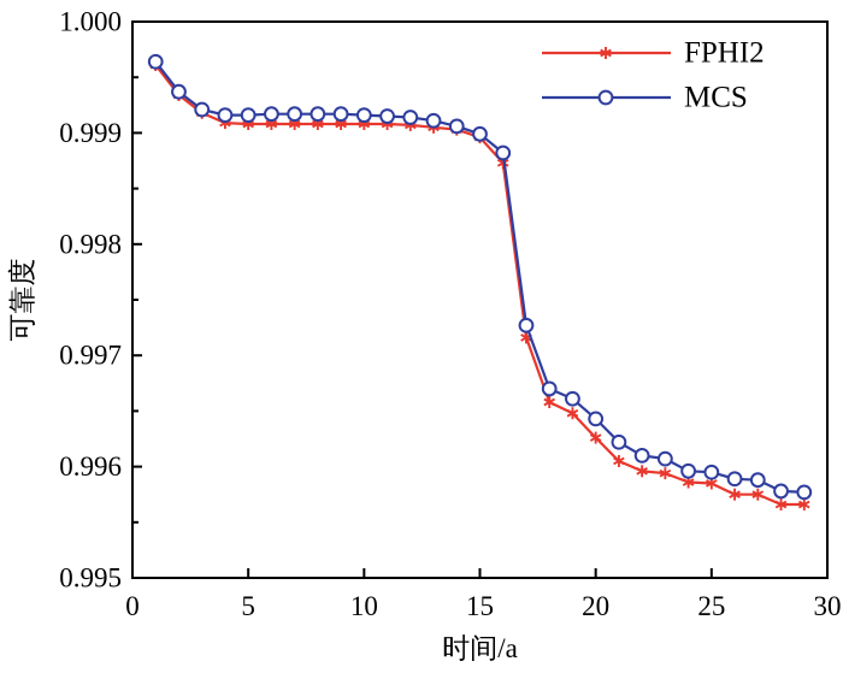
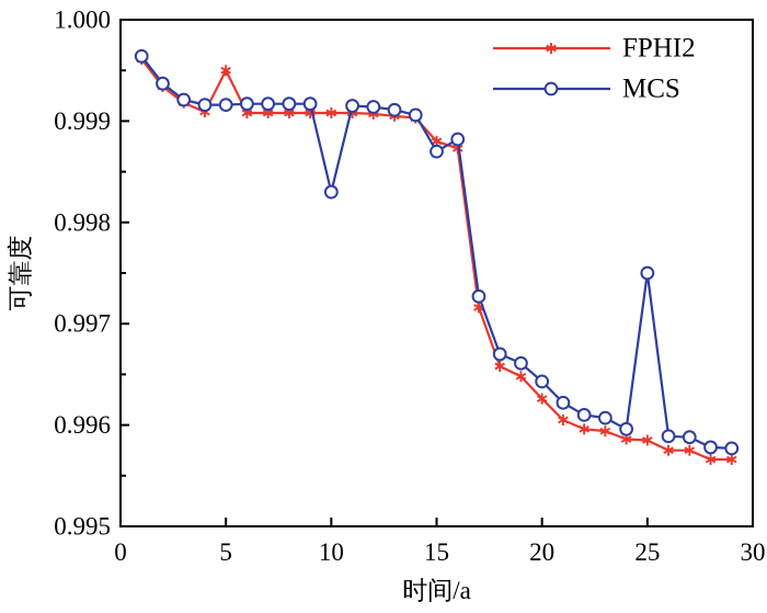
FPHI2/5: 0.9991 -> 0.9995
MCS/10: 0.9992 -> 0.9983
FPHI2/15: 0.9990 -> 0.9988
MCS/15: 0.9990 -> 0.9987
MCS/25: 0.9960 -> 0.9975
